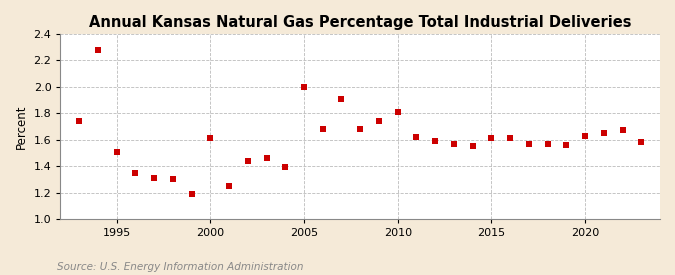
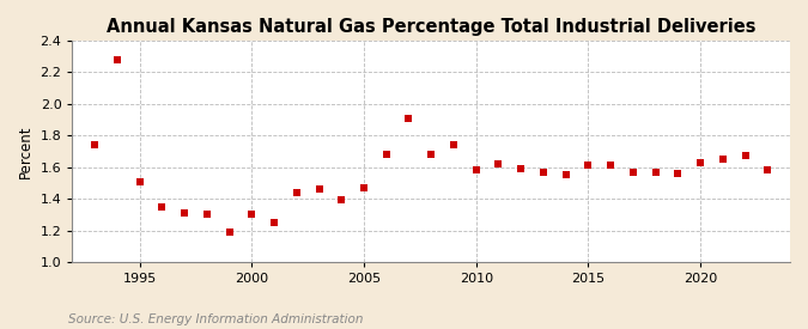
2000: 1.61 -> 1.30
2005: 2.00 -> 1.47
2010: 1.81 -> 1.58
